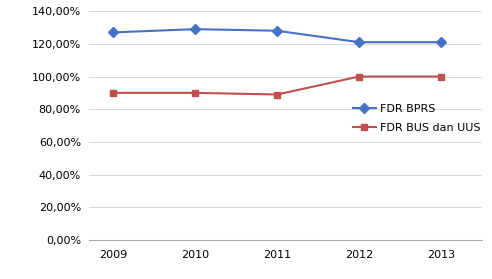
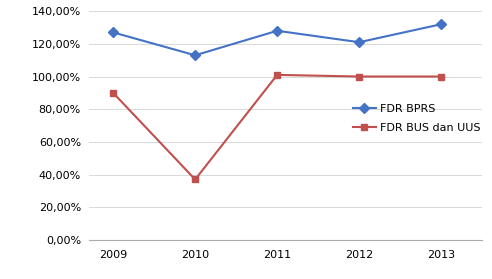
FDR BPRS/2010: 129% -> 113%
FDR BUS dan UUS/2010: 90% -> 37%
FDR BUS dan UUS/2011: 89% -> 101%
FDR BPRS/2013: 121% -> 132%
